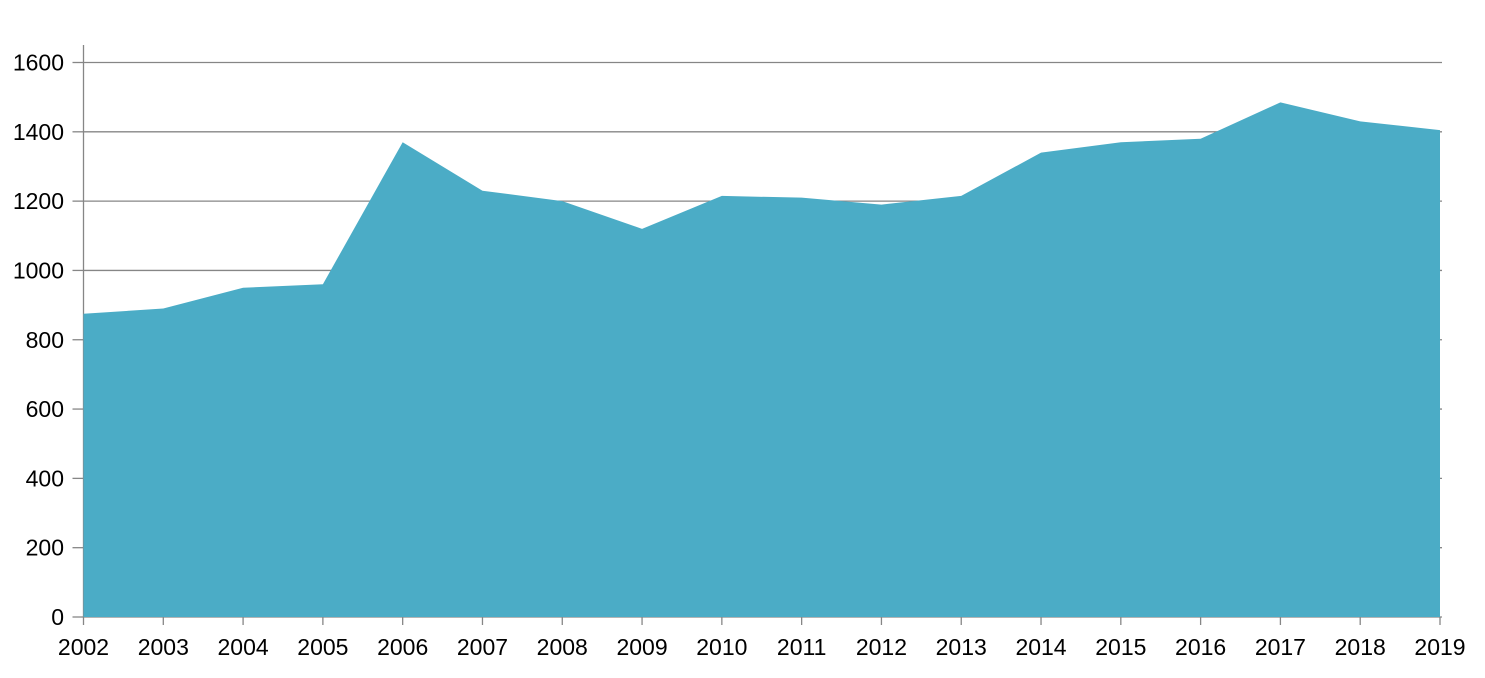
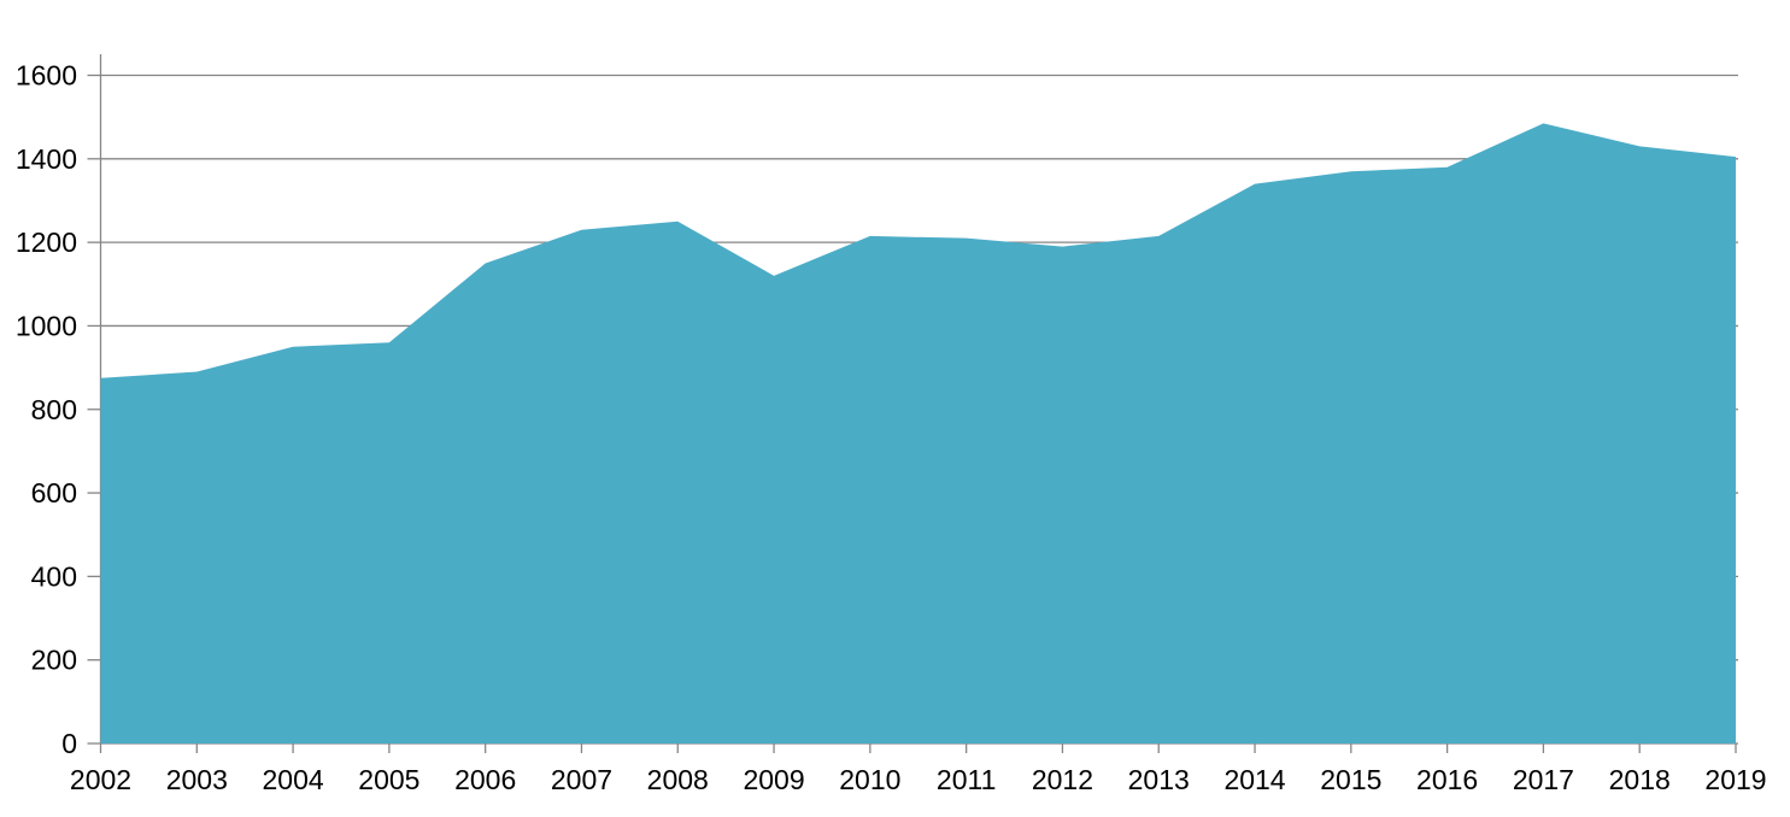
2006: 1370 -> 1150
2008: 1200 -> 1250
